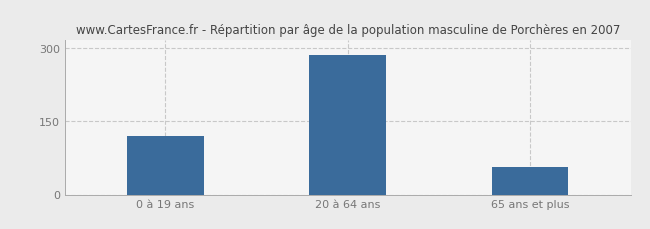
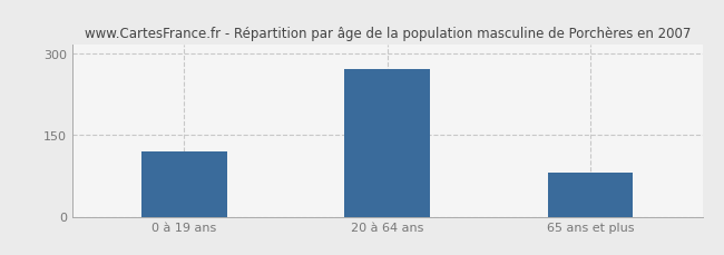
20 à 64 ans: 286 -> 270
65 ans et plus: 57 -> 80
